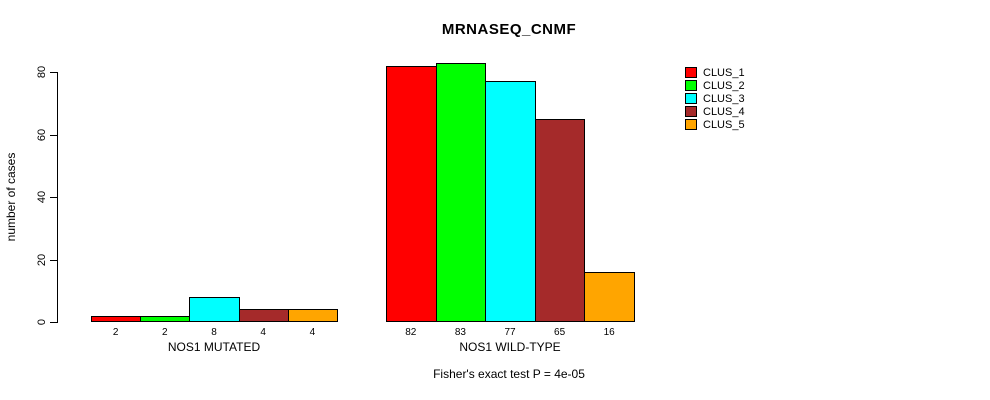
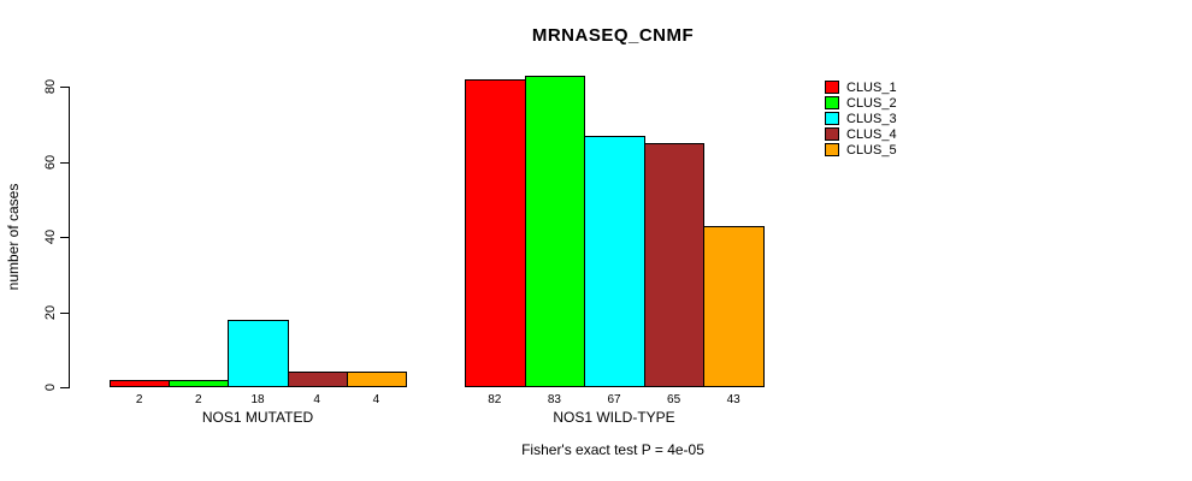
CLUS_3/NOS1 MUTATED: 8 -> 18
CLUS_3/NOS1 WILD-TYPE: 77 -> 67
CLUS_5/NOS1 WILD-TYPE: 16 -> 43
